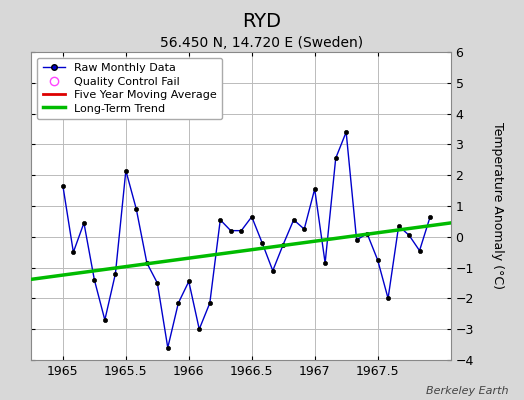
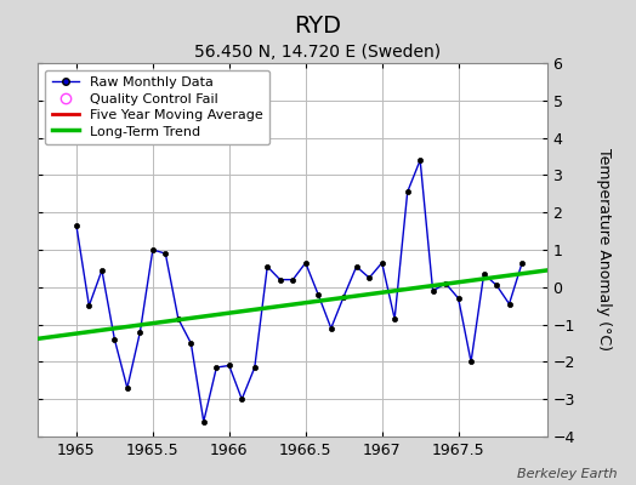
1965.5: 2.15 -> 1.00
1966: -1.45 -> -2.10
1967: 1.55 -> 0.65
1967.5: -0.75 -> -0.30
